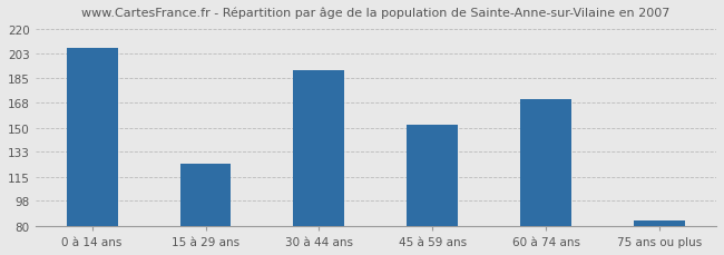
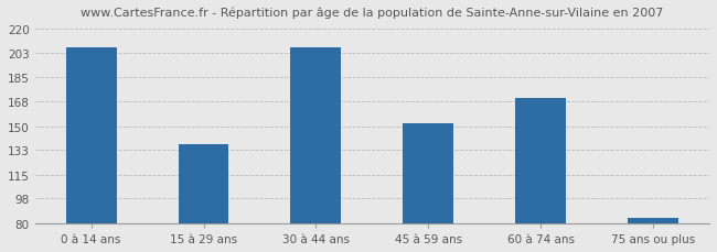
15 à 29 ans: 124 -> 137
30 à 44 ans: 191 -> 207
